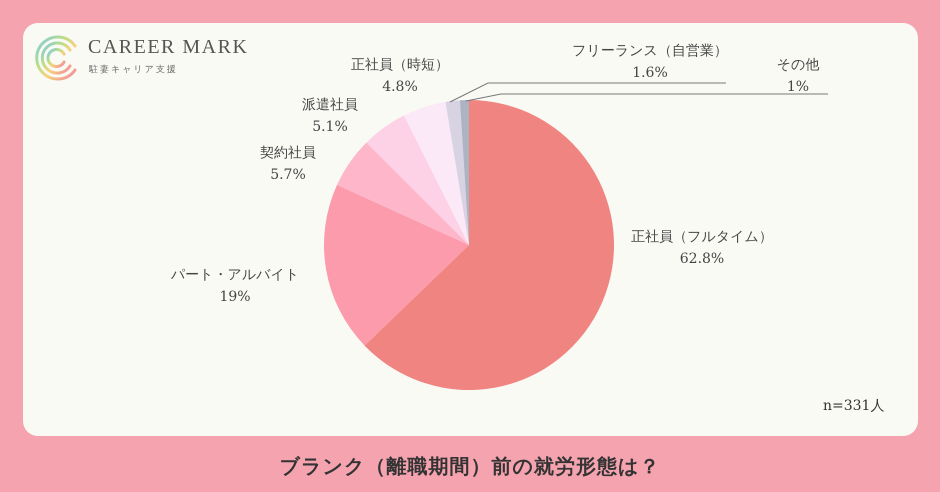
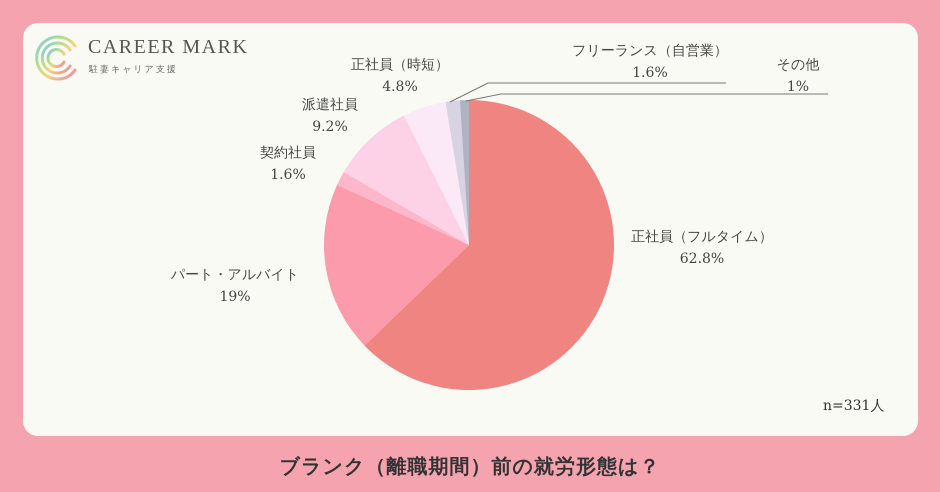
契約社員: 5.7% -> 1.6%
派遣社員: 5.1% -> 9.2%
